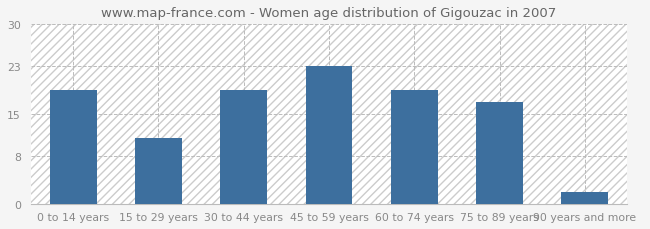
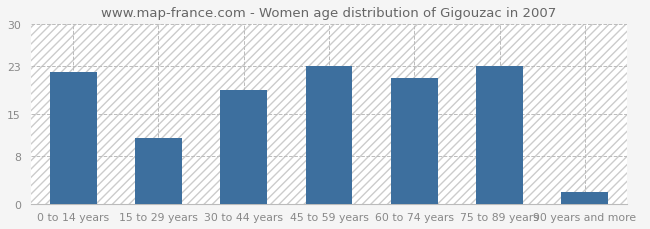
0 to 14 years: 19 -> 22
60 to 74 years: 19 -> 21
75 to 89 years: 17 -> 23
